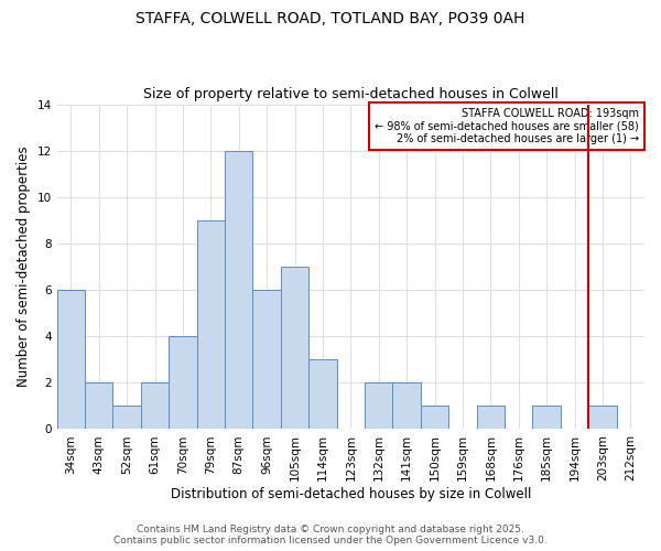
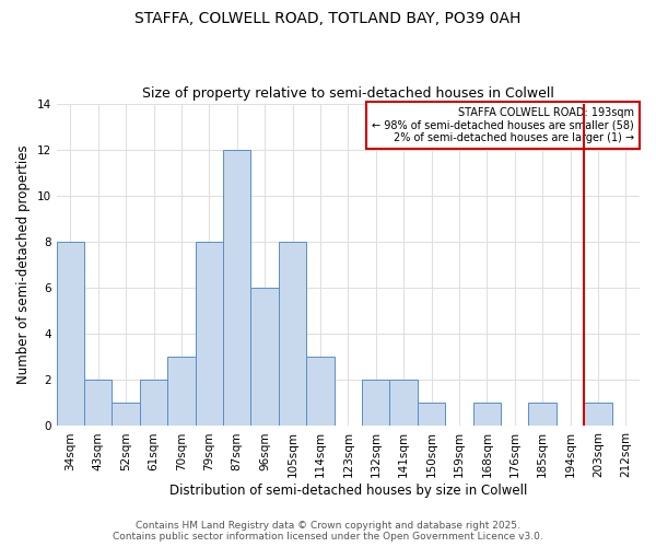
34sqm: 6 -> 8
70sqm: 4 -> 3
79sqm: 9 -> 8
105sqm: 7 -> 8
